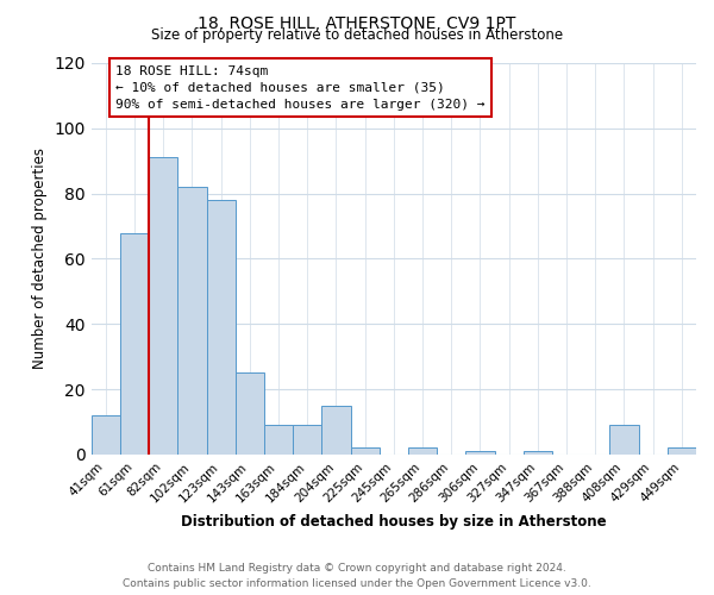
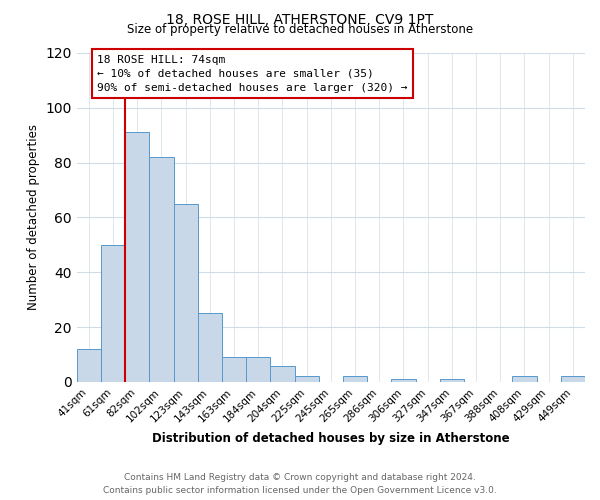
61sqm: 68 -> 50
123sqm: 78 -> 65
204sqm: 15 -> 6
408sqm: 9 -> 2
